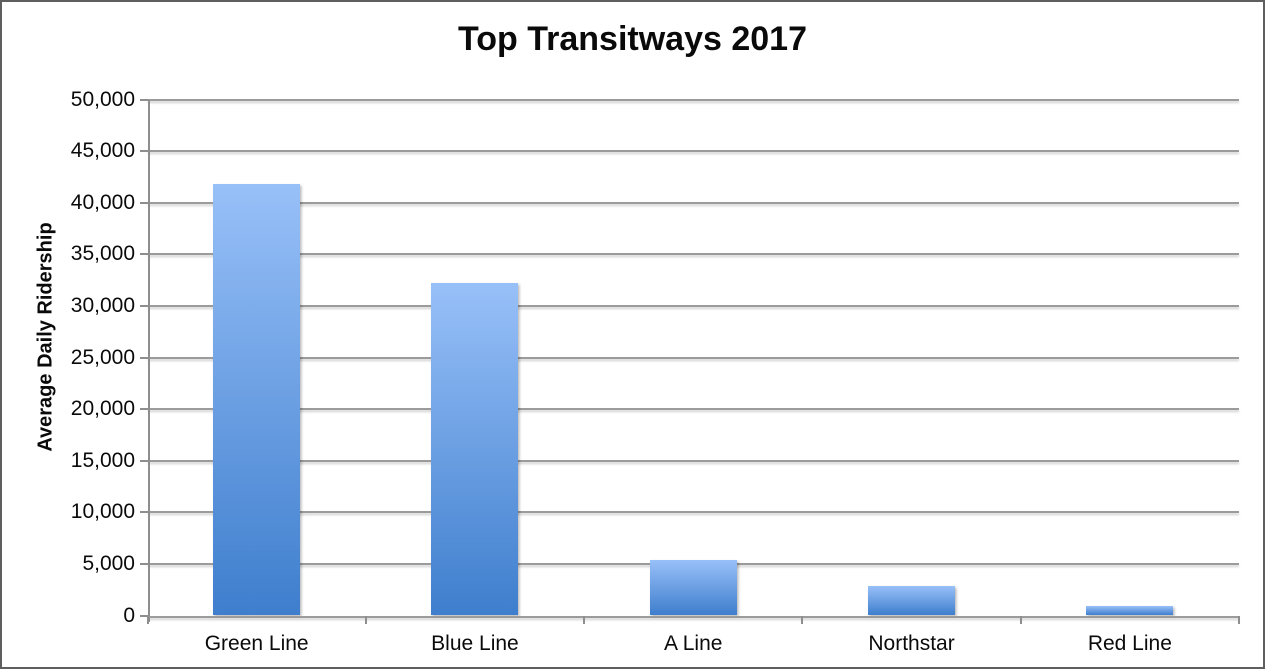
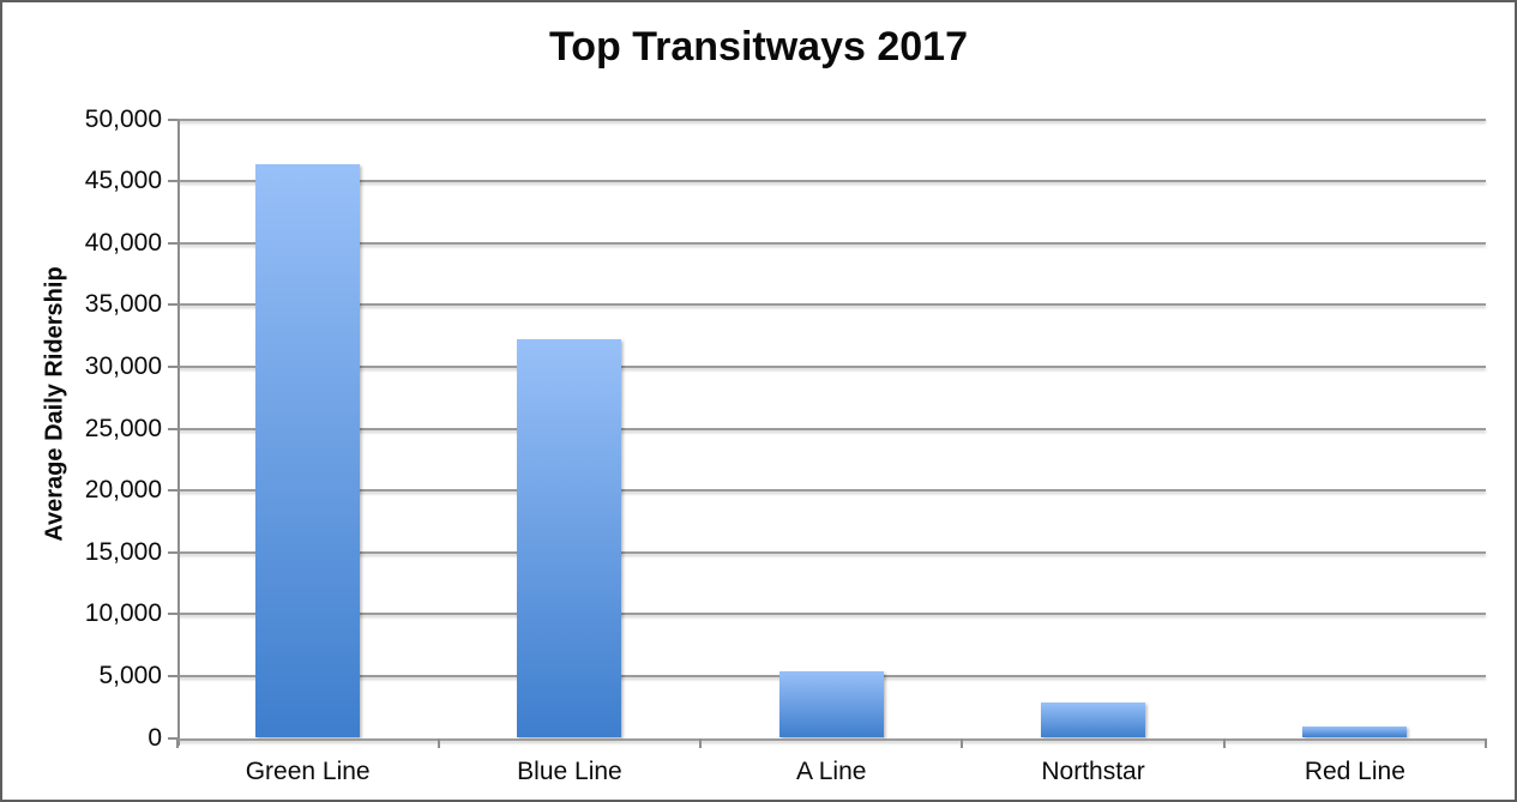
Green Line: 41800 -> 46400
